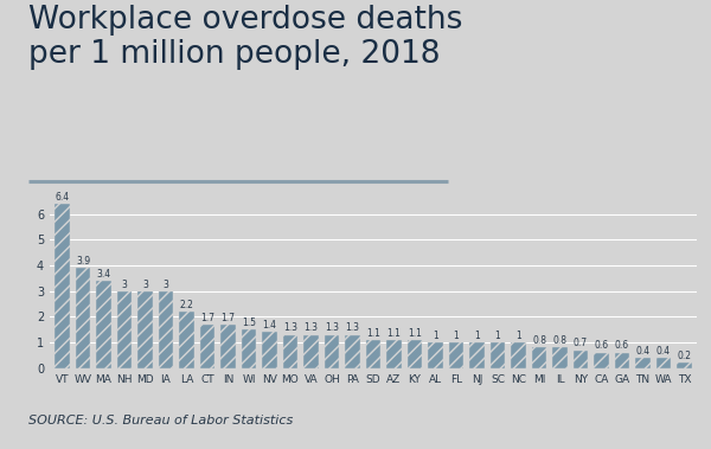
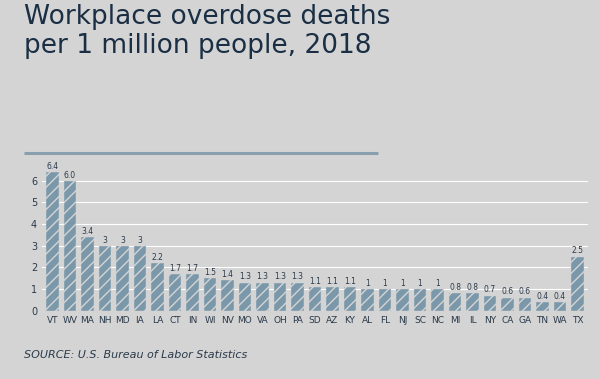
WV: 3.9 -> 6.0
TX: 0.2 -> 2.5
